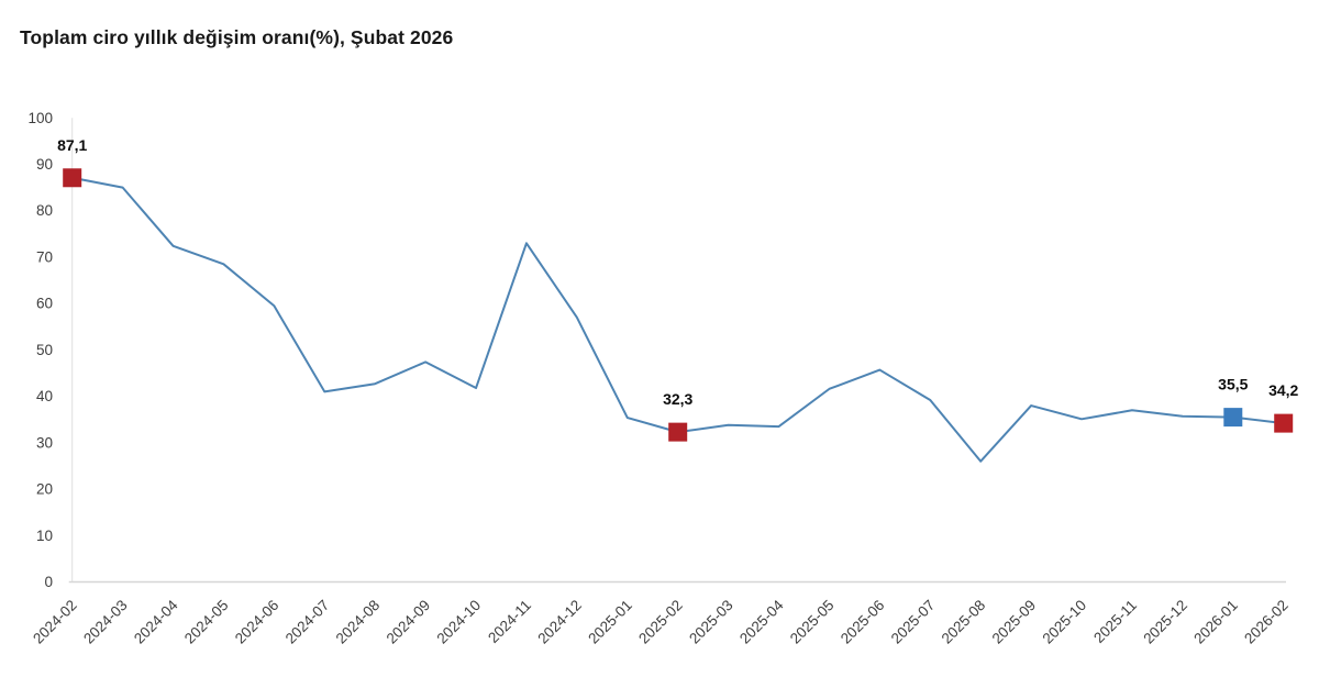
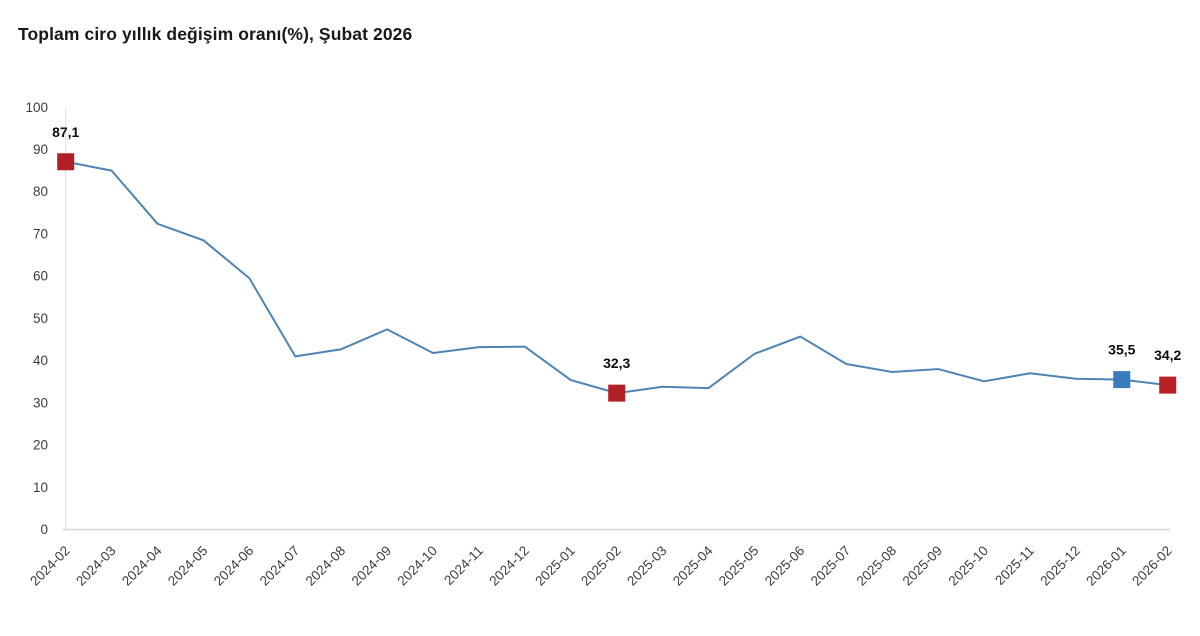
2024-11: 73 -> 43
2024-12: 57 -> 43
2025-08: 26 -> 37
